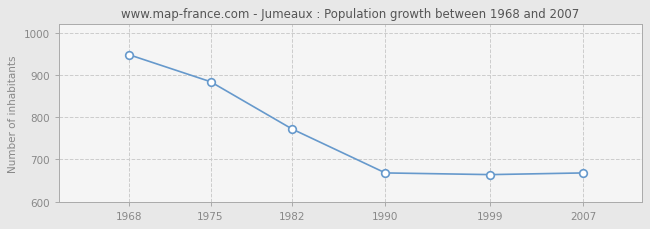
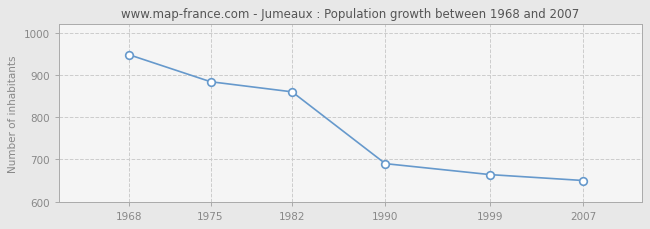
1982: 772 -> 860
1990: 668 -> 690
2007: 668 -> 650
